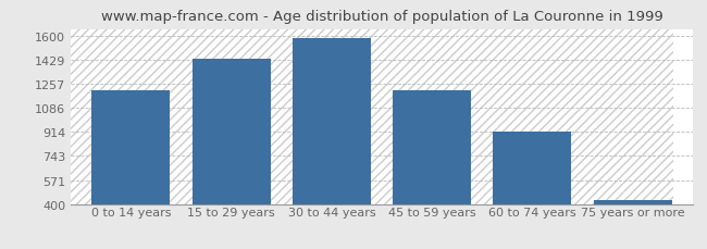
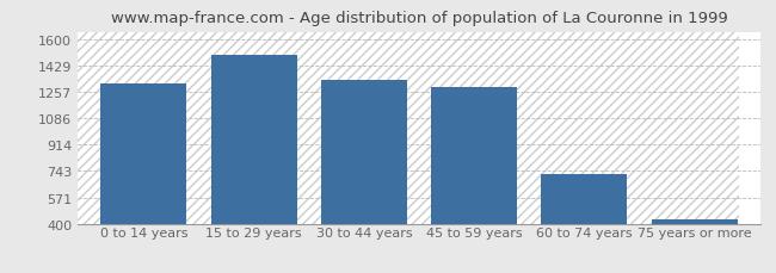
0 to 14 years: 1210 -> 1310
15 to 29 years: 1440 -> 1500
30 to 44 years: 1590 -> 1340
45 to 59 years: 1220 -> 1290
60 to 74 years: 910 -> 720
